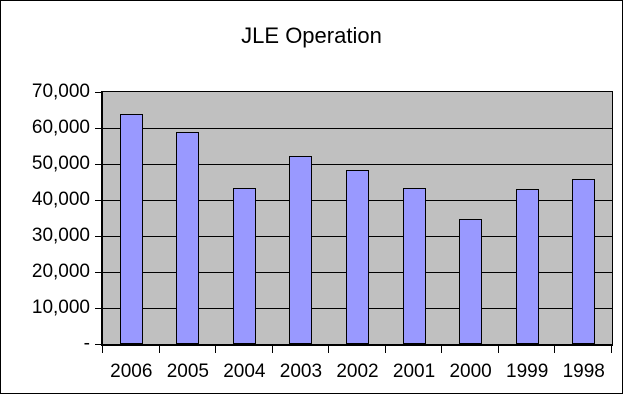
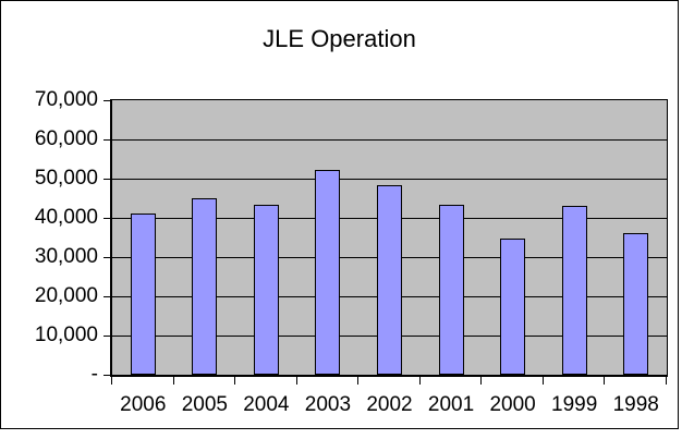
2006: 64000 -> 41000
2005: 59000 -> 45000
1998: 46000 -> 36000
